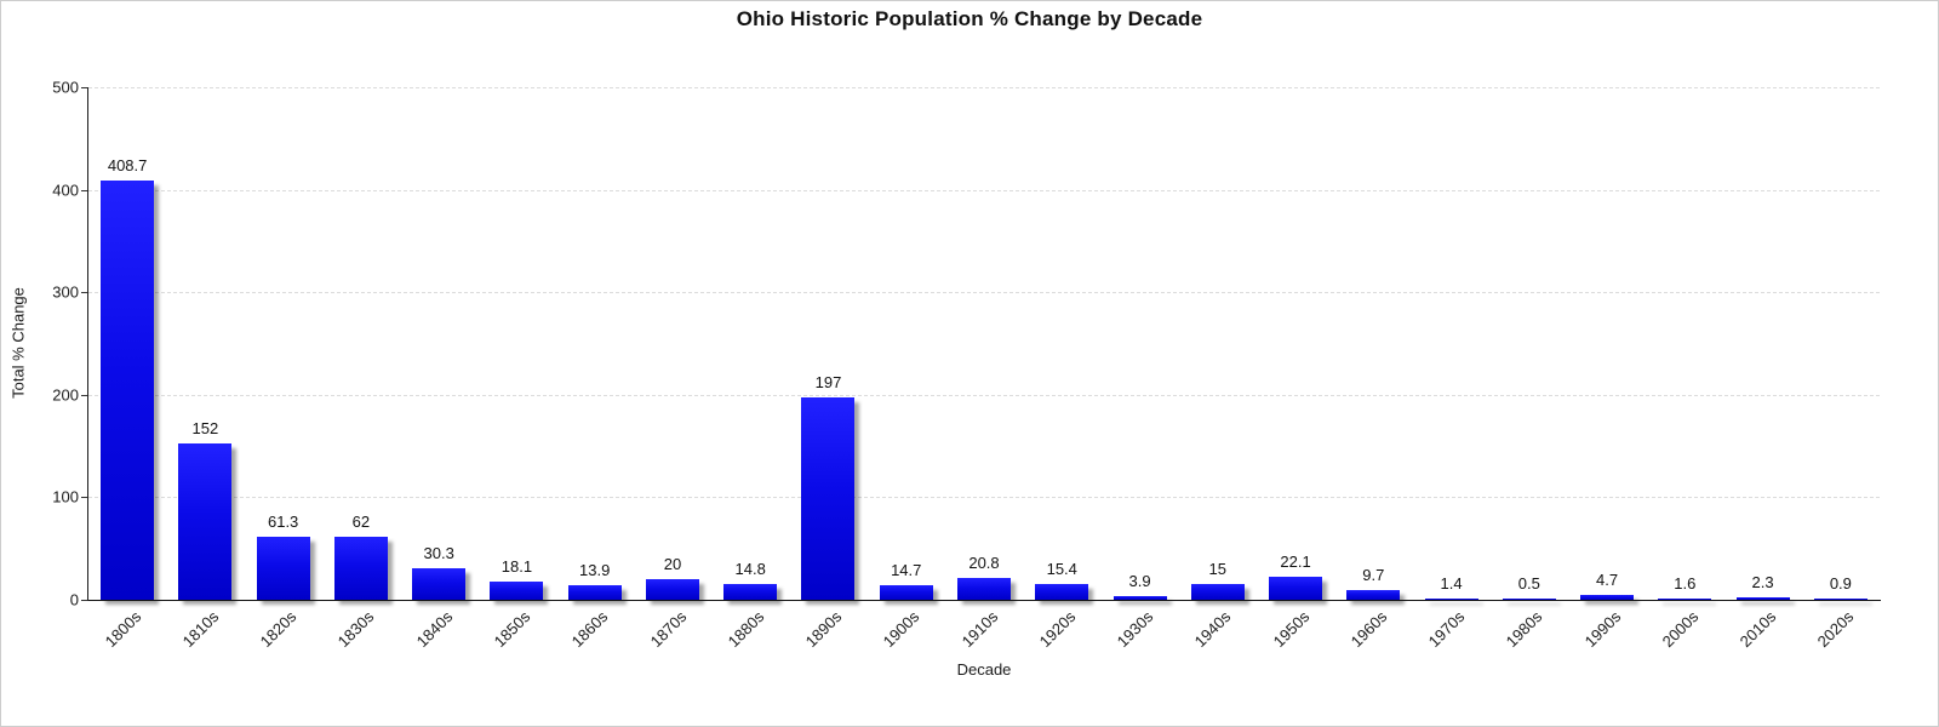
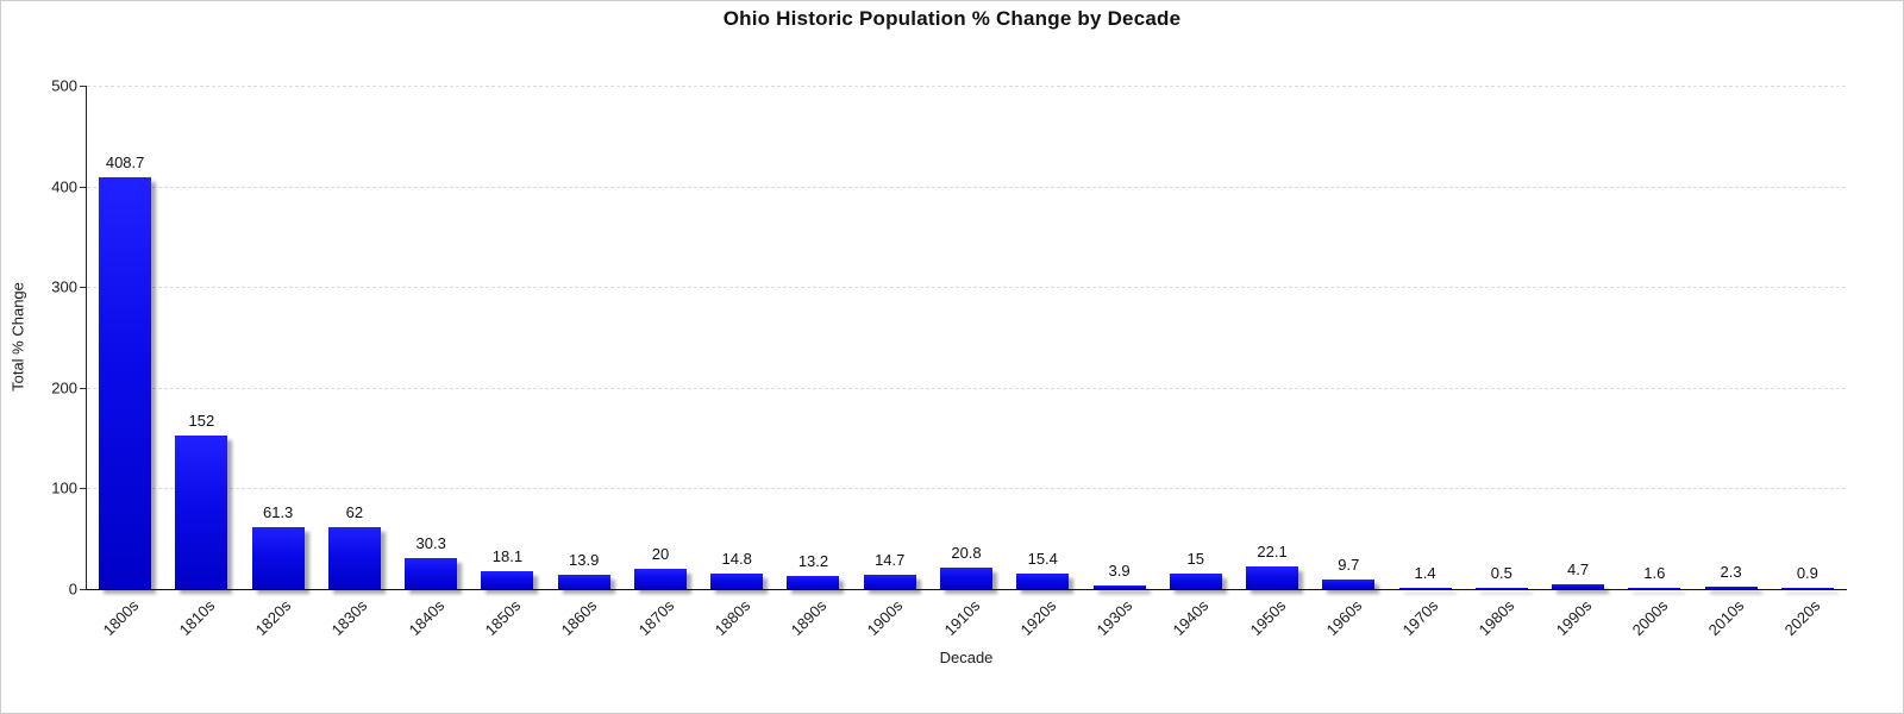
1890s: 197 -> 13.2
